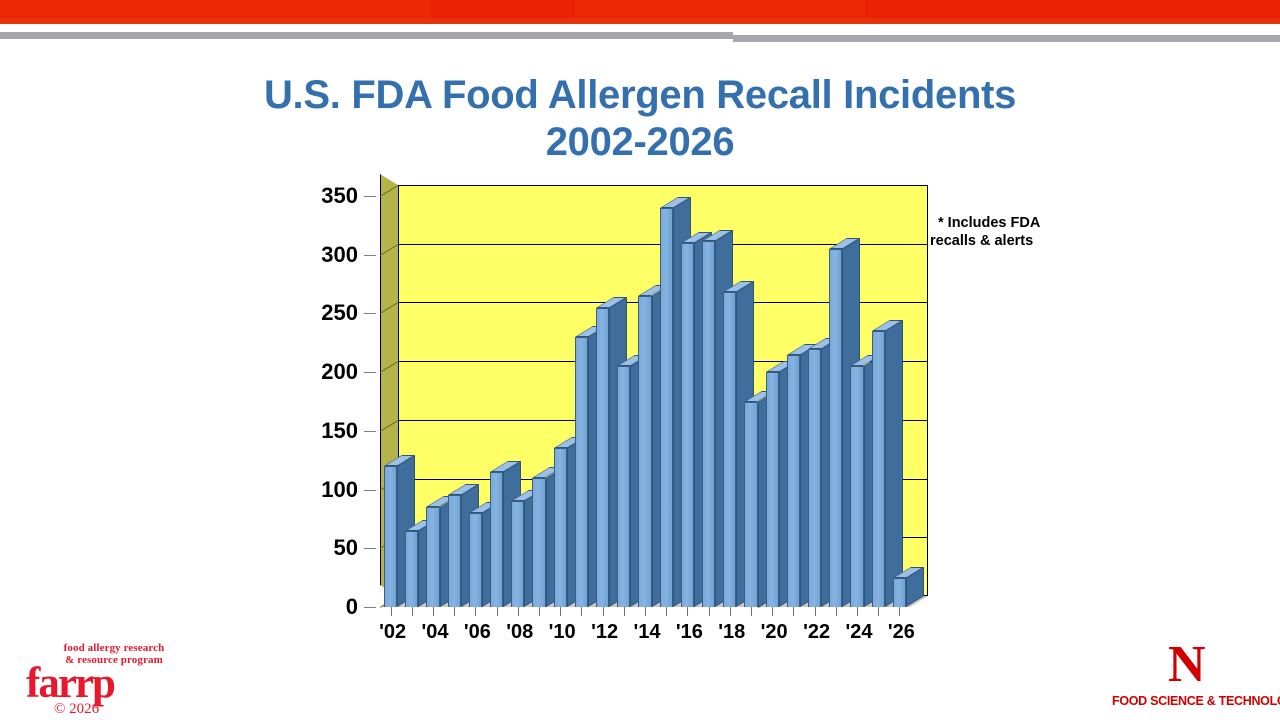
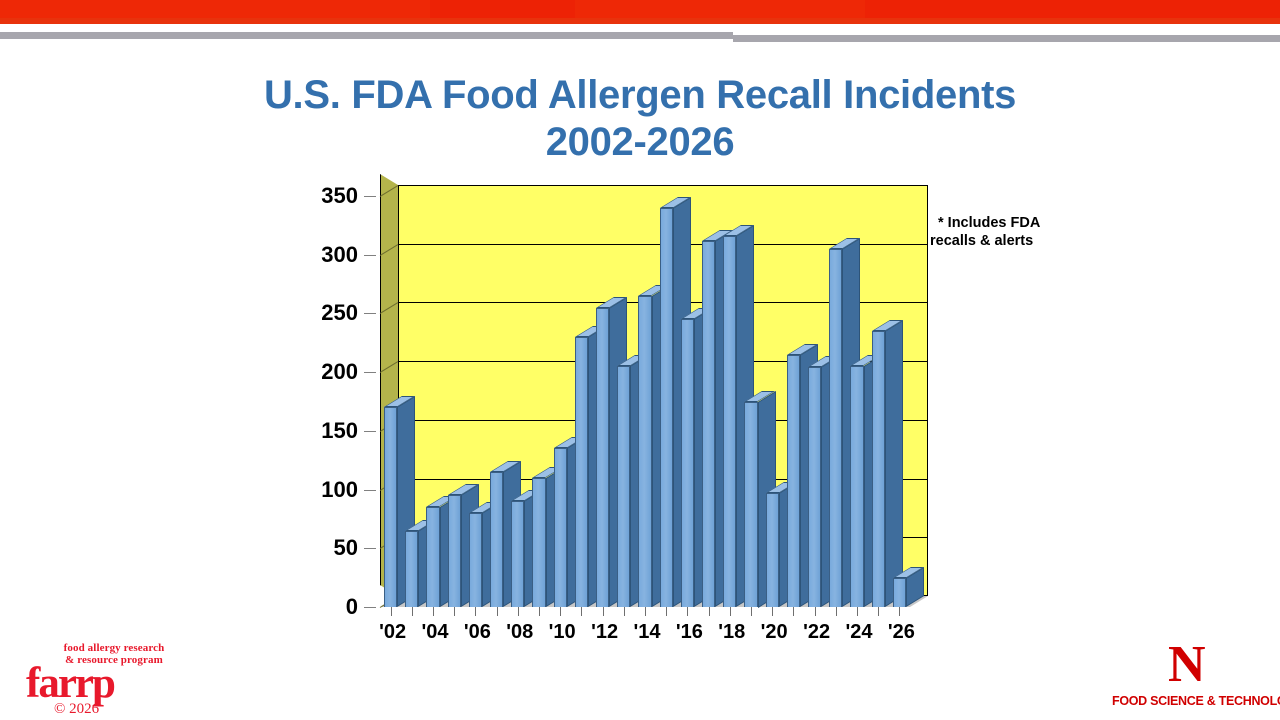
'02: 120 -> 170
'16: 310 -> 245
'18: 268 -> 316
'20: 200 -> 97
'22: 220 -> 204
